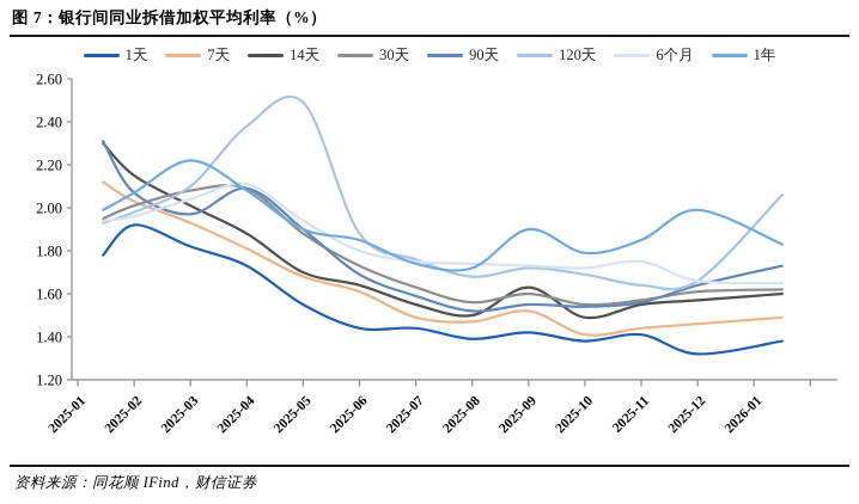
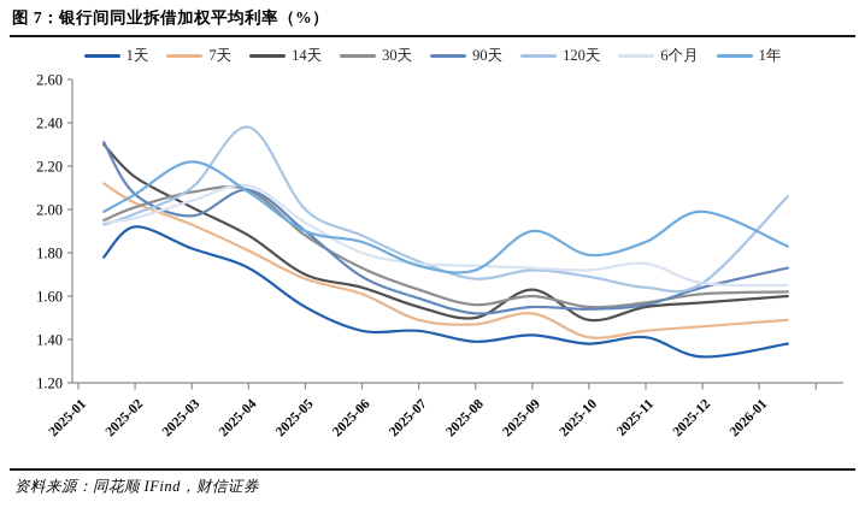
120天/2025-05: 2.49 -> 2.00
